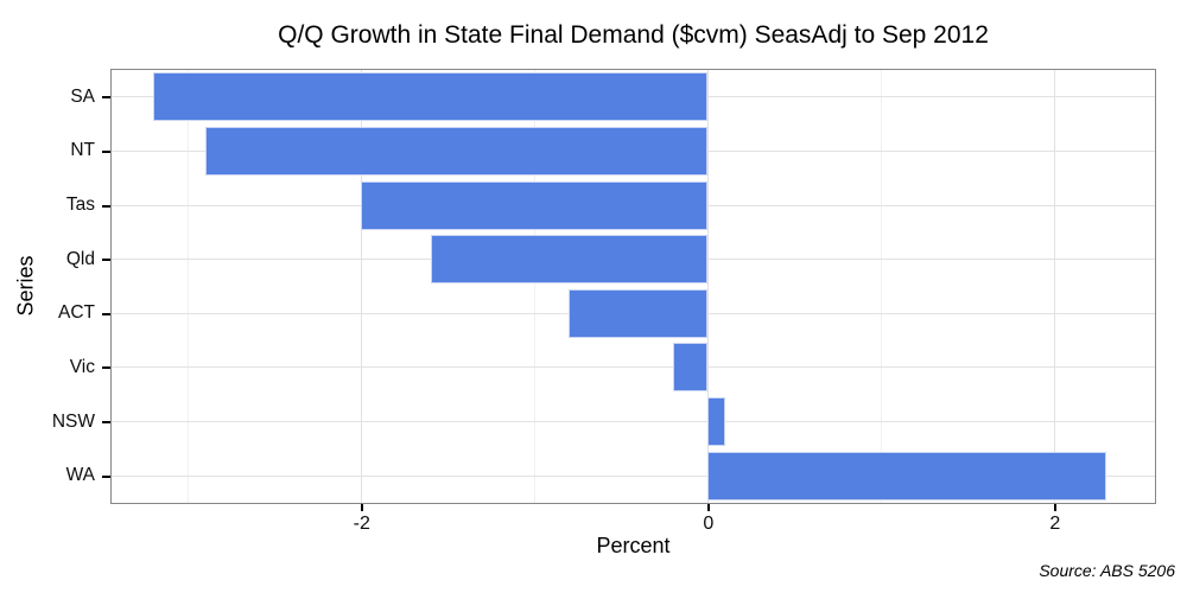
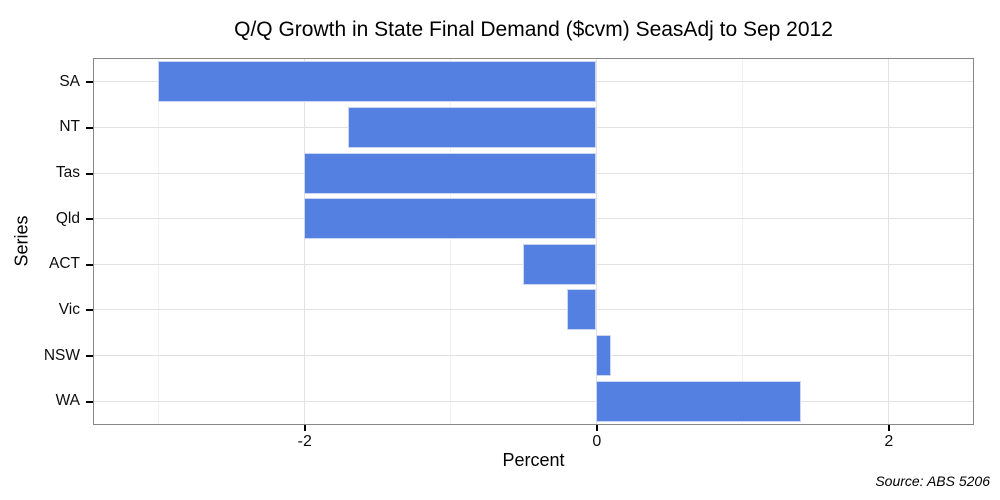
SA: -3.2 -> -3.0
NT: -2.9 -> -1.7
Qld: -1.6 -> -2.0
ACT: -0.8 -> -0.5
WA: 2.3 -> 1.4
